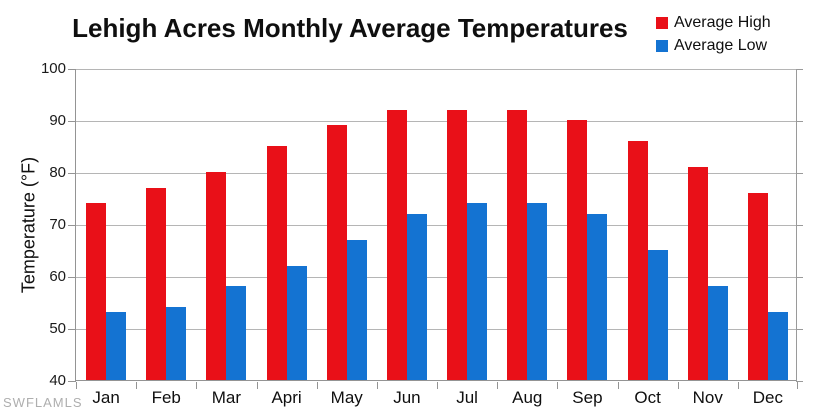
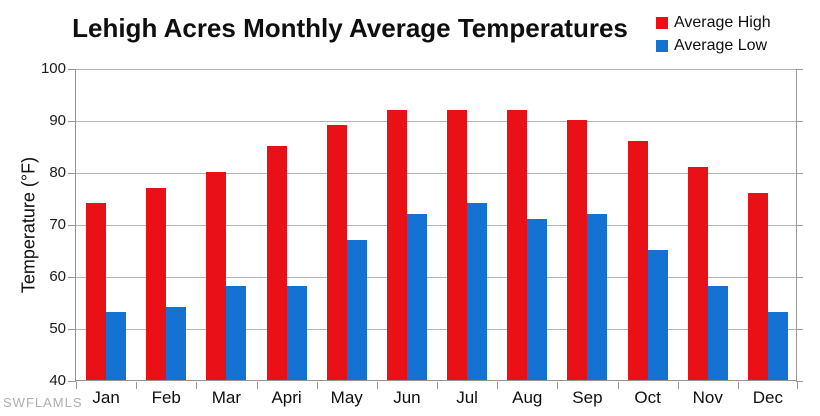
Average Low/Apri: 62 -> 58
Average Low/Aug: 74 -> 71
